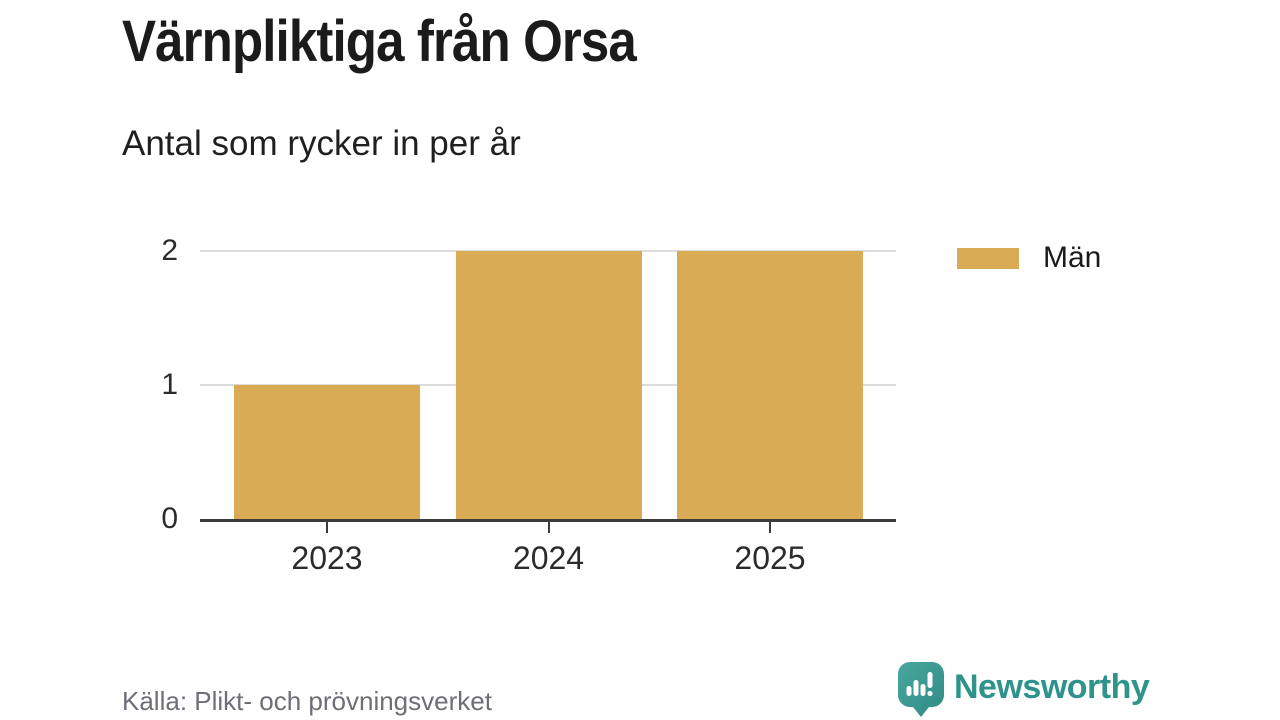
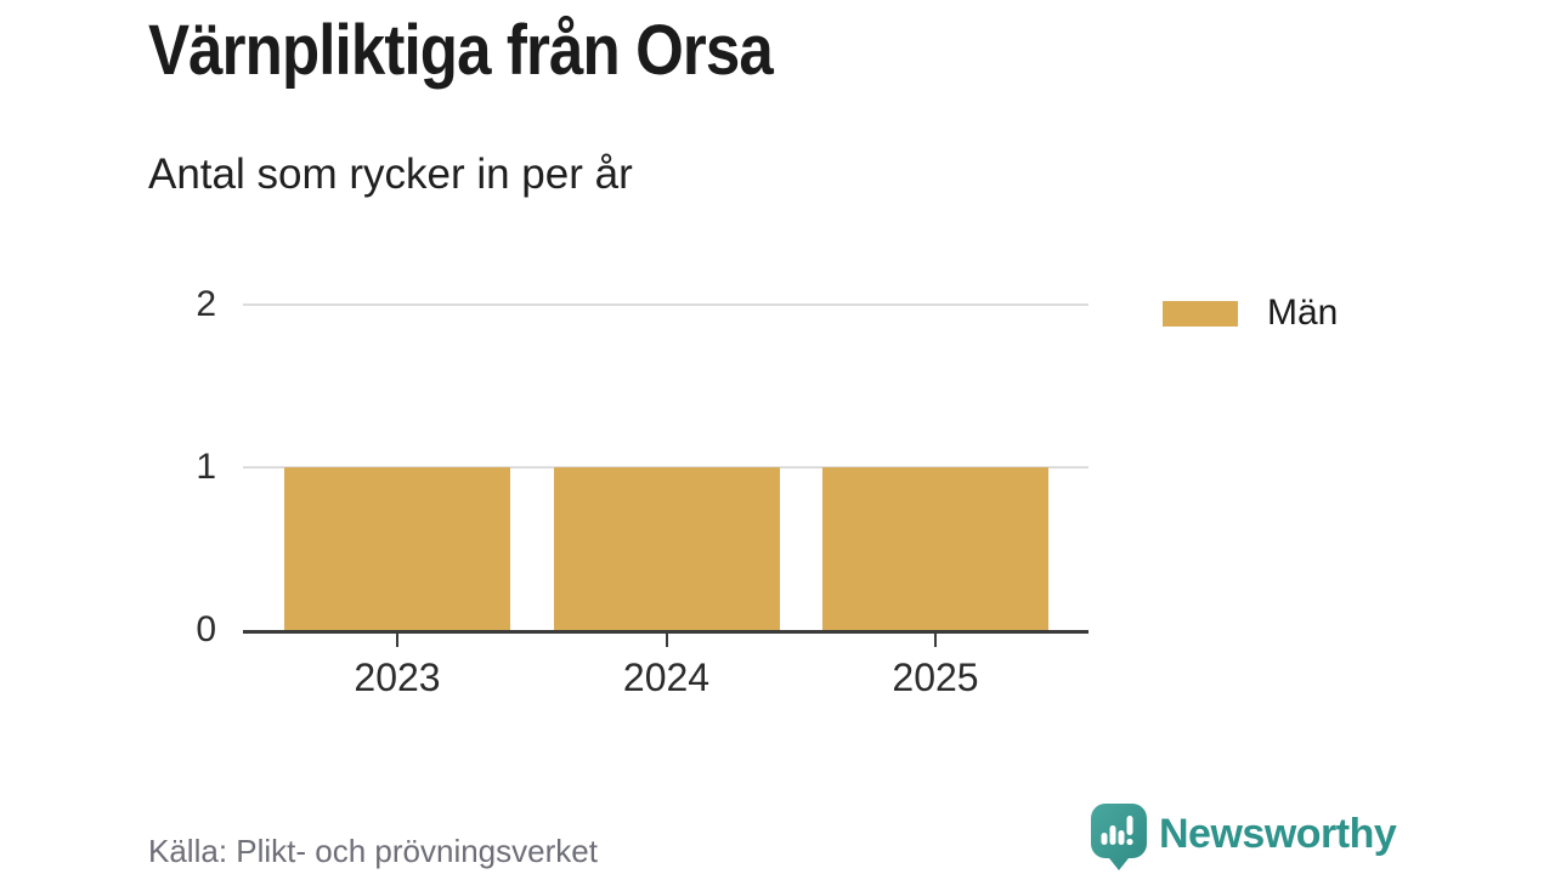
2024: 2 -> 1
2025: 2 -> 1
